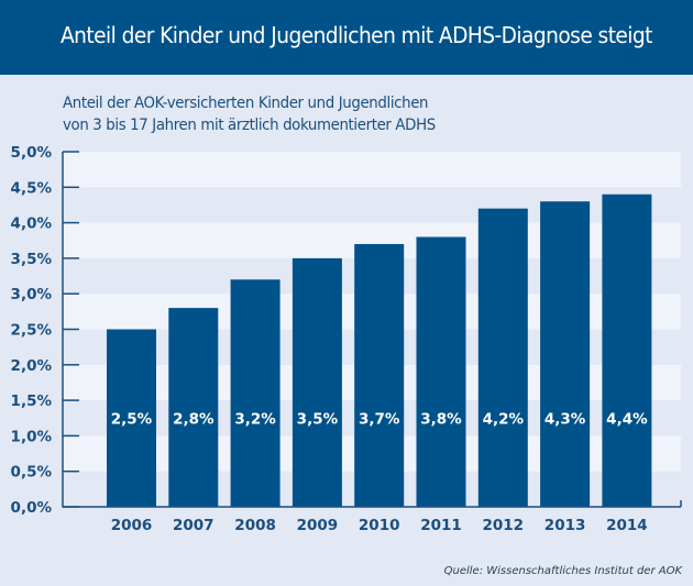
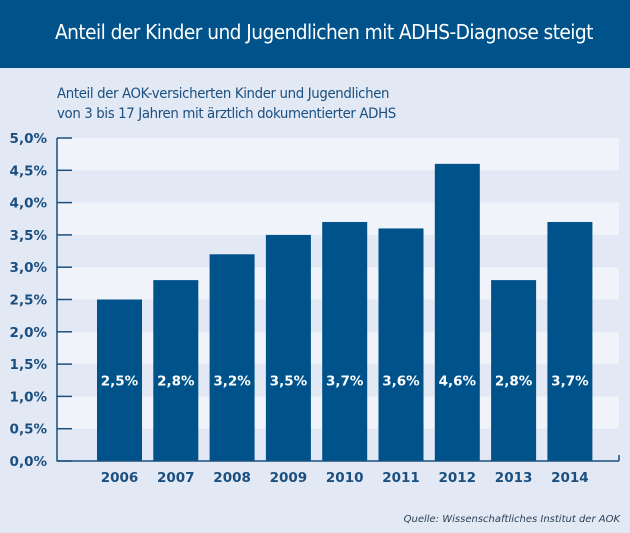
2011: 3,8% -> 3,6%
2012: 4,2% -> 4,6%
2013: 4,3% -> 2,8%
2014: 4,4% -> 3,7%
